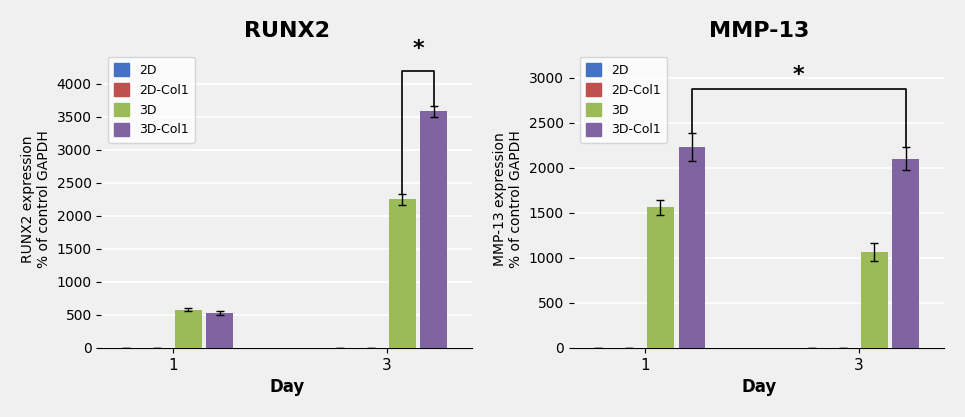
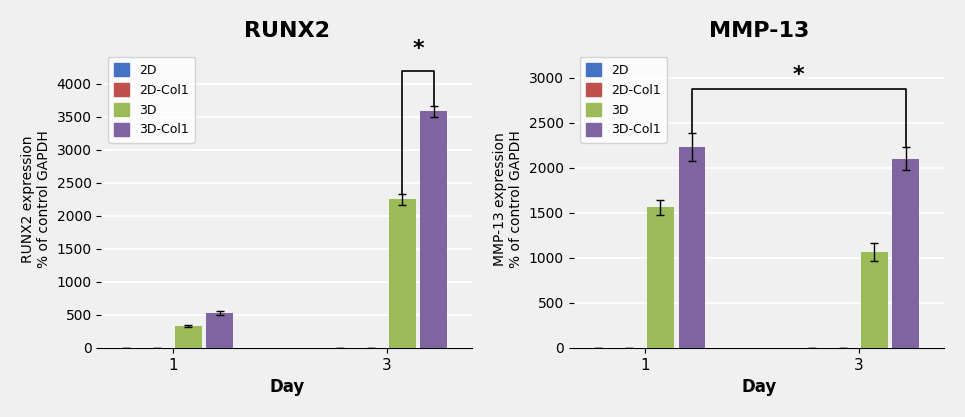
RUNX2/3D/1: 580 -> 330
